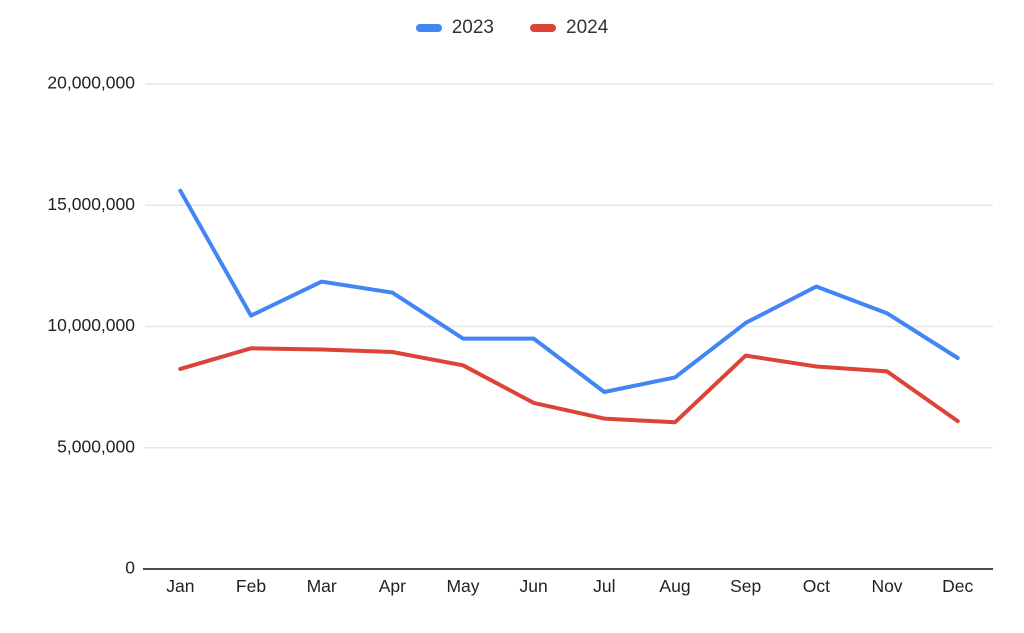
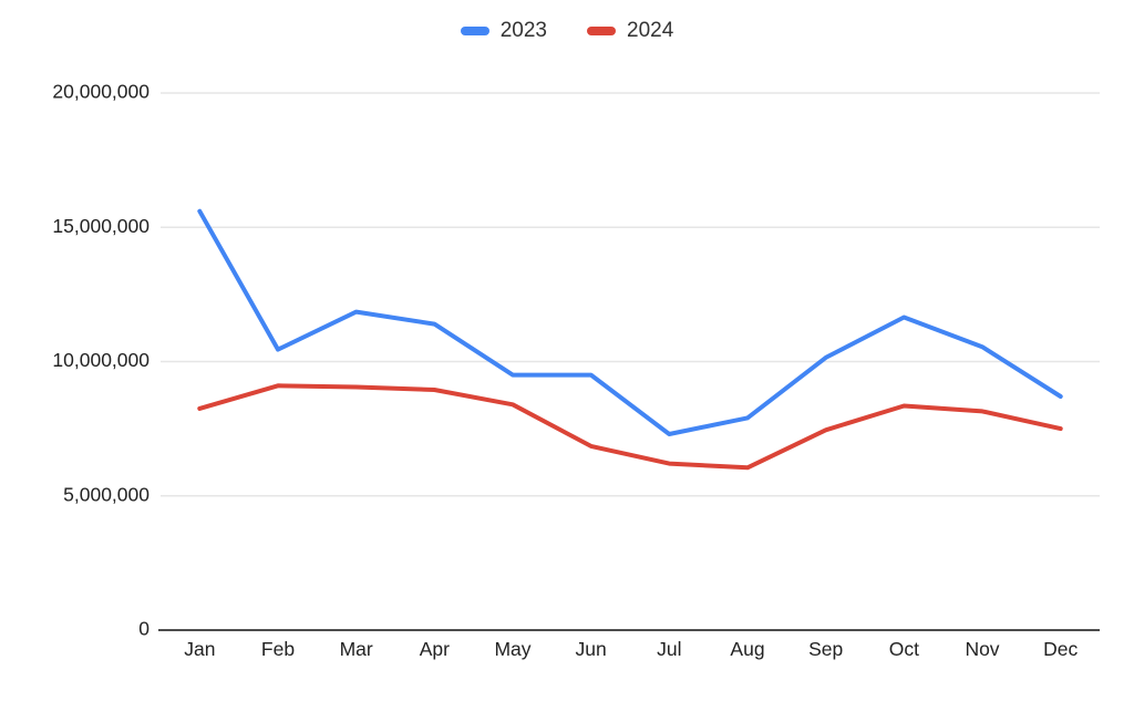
2024/Sep: 8800000 -> 7400000
2024/Dec: 6100000 -> 7500000
